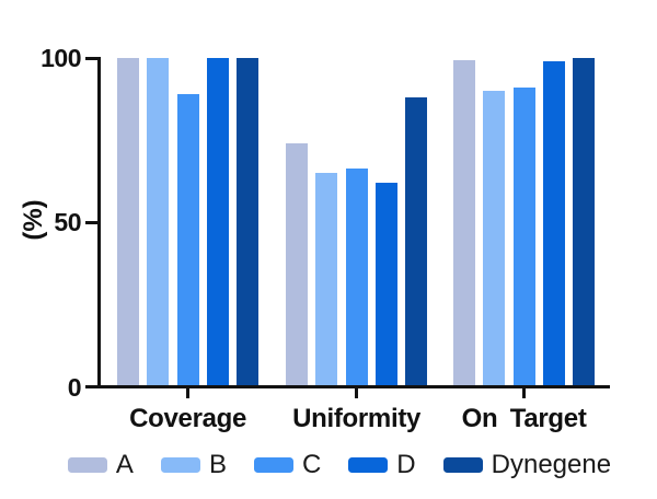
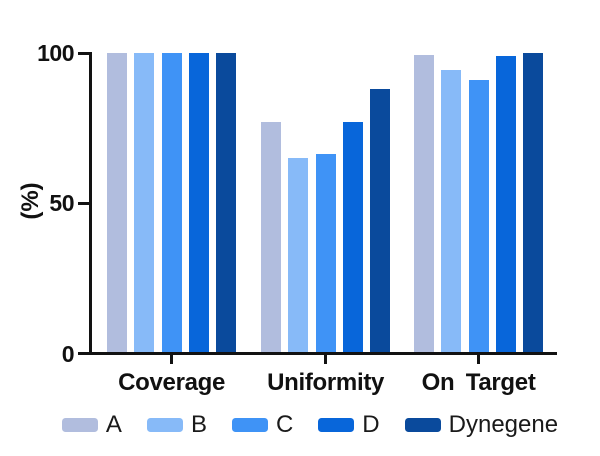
C/Coverage: 89 -> 100
A/Uniformity: 74 -> 77
D/Uniformity: 62 -> 77
B/On Target: 90 -> 94
